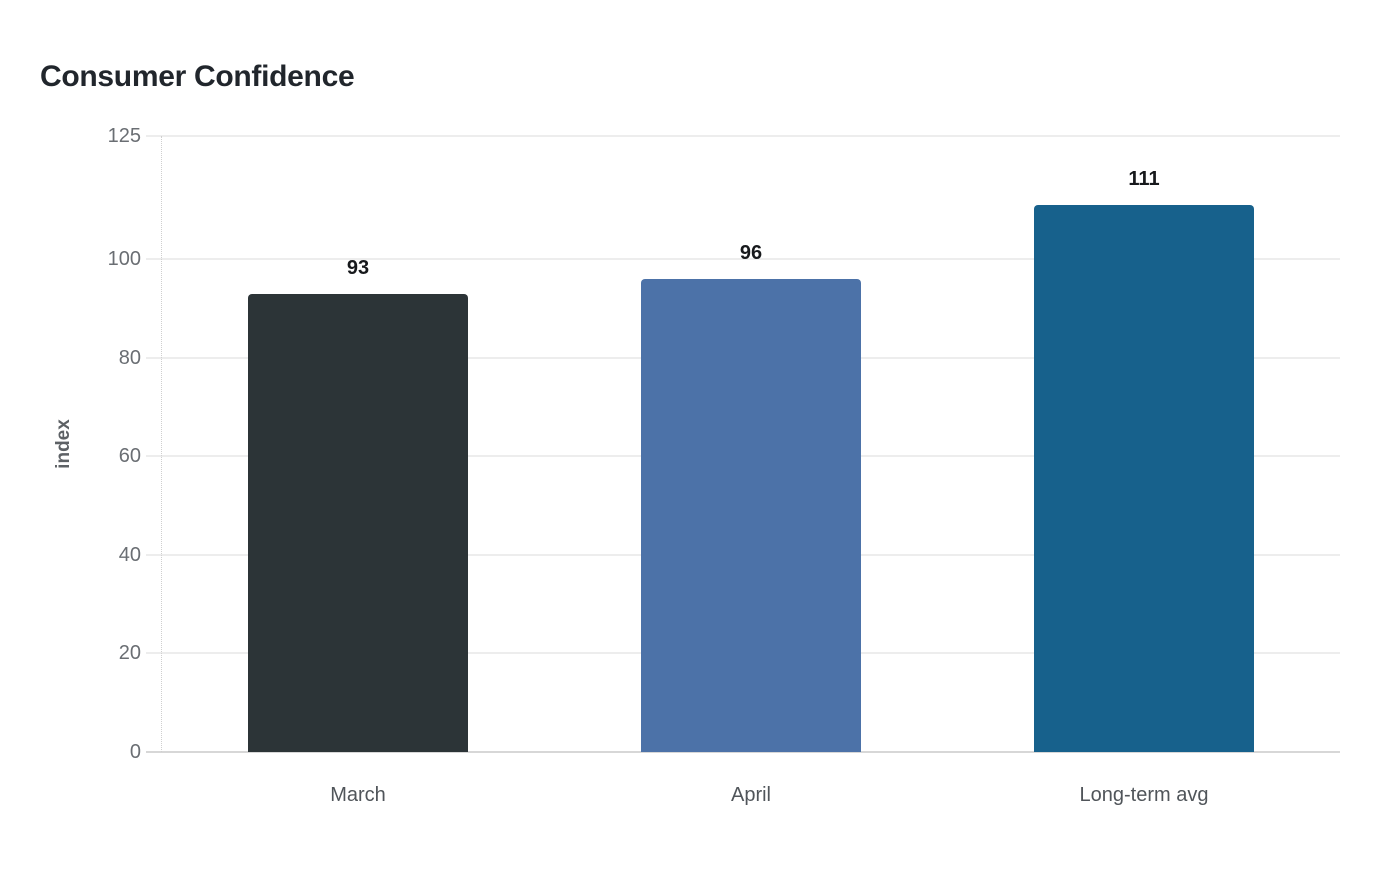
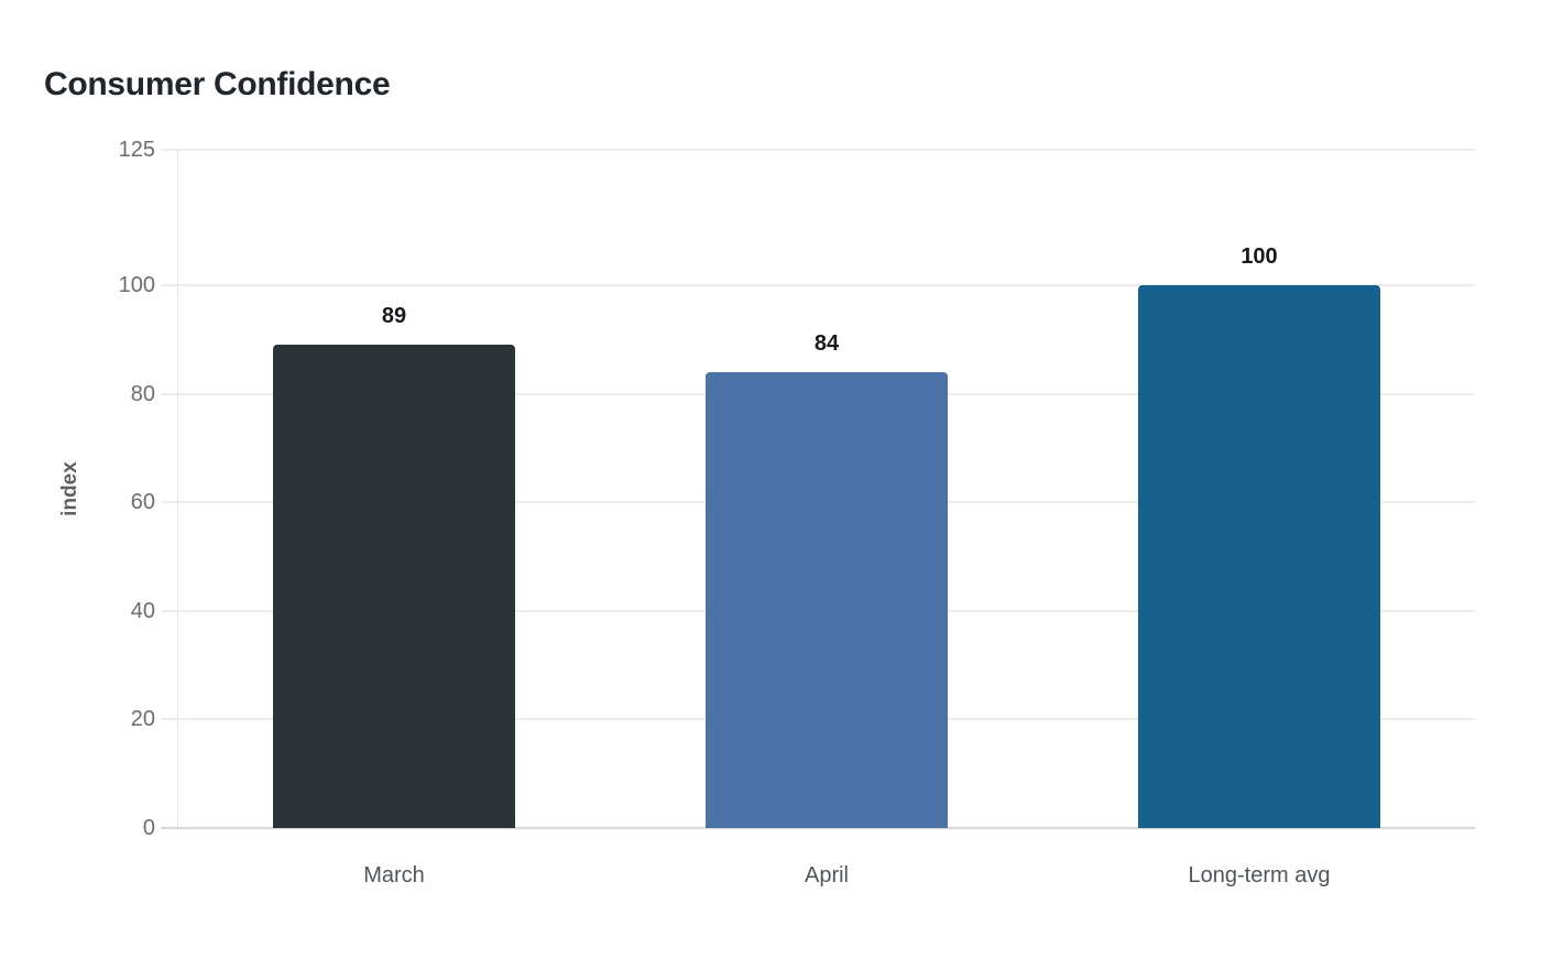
March: 93 -> 89
April: 96 -> 84
Long-term avg: 111 -> 100
